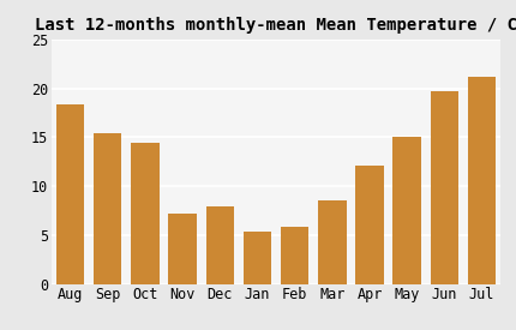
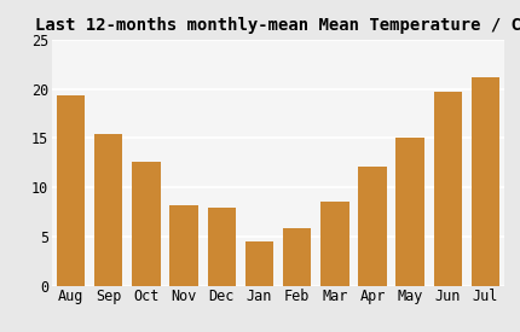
Aug: 18.4 -> 19.3
Oct: 14.4 -> 12.6
Nov: 7.2 -> 8.2
Jan: 5.4 -> 4.5
